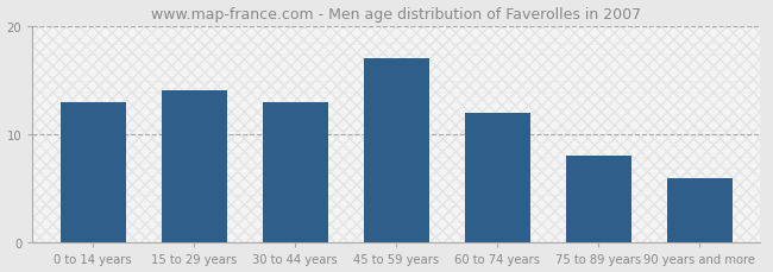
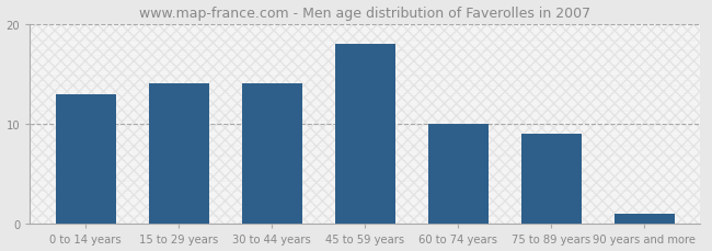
30 to 44 years: 13 -> 14
45 to 59 years: 17 -> 18
60 to 74 years: 12 -> 10
75 to 89 years: 8 -> 9
90 years and more: 6 -> 1
